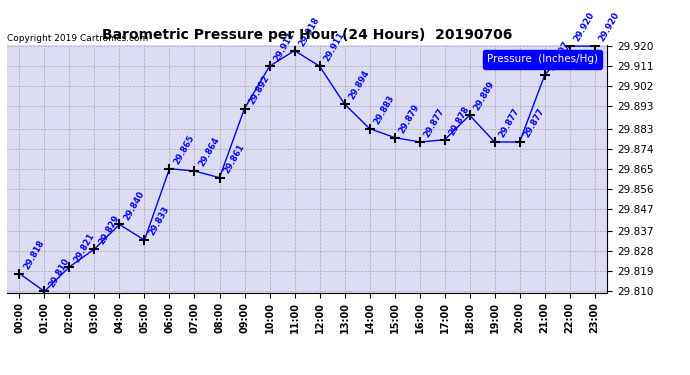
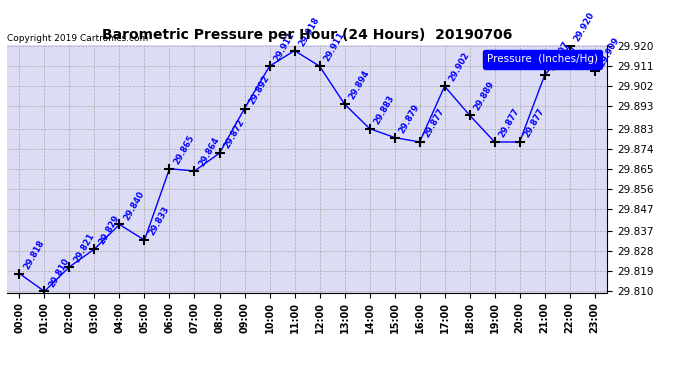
08:00: 29.861 -> 29.872
17:00: 29.878 -> 29.902
23:00: 29.920 -> 29.909
